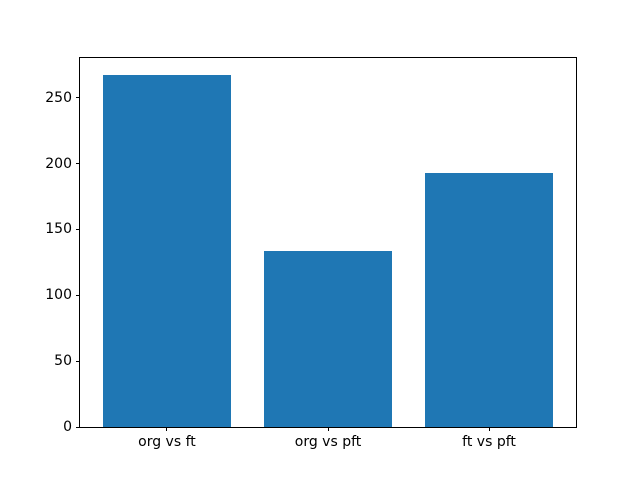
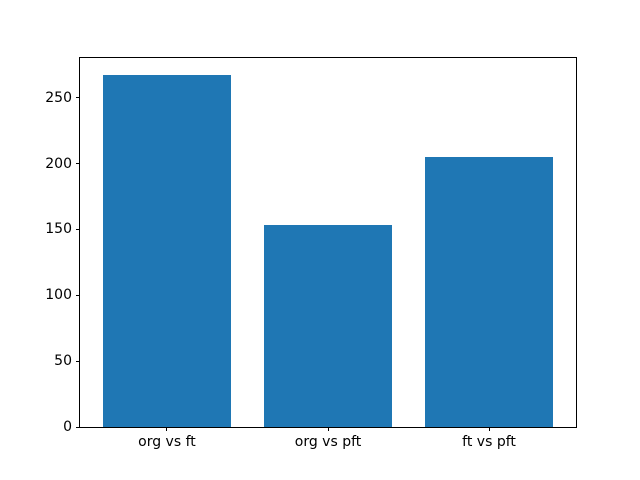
org vs pft: 134 -> 153
ft vs pft: 193 -> 205
